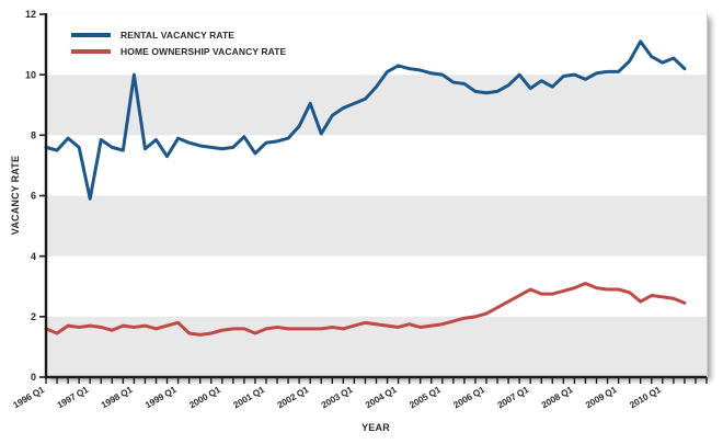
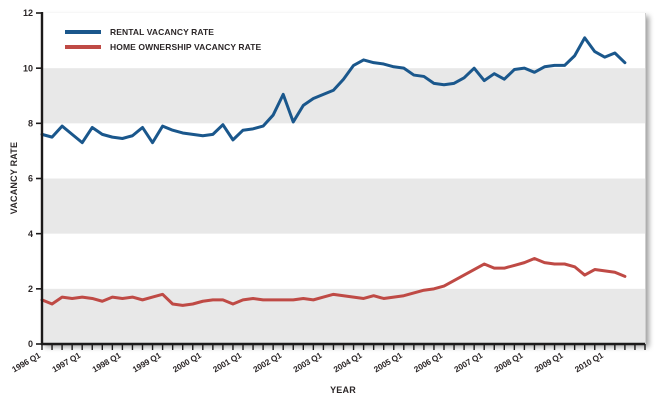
RENTAL VACANCY RATE/1997 Q1: 5.9 -> 7.3
RENTAL VACANCY RATE/1998 Q1: 10.0 -> 7.5
